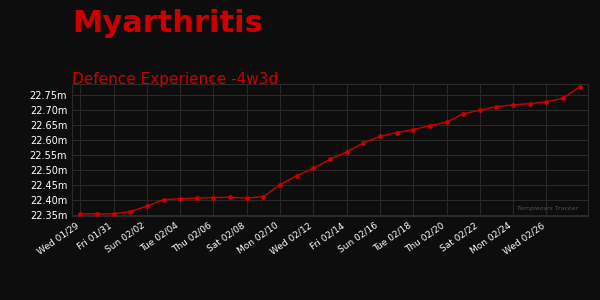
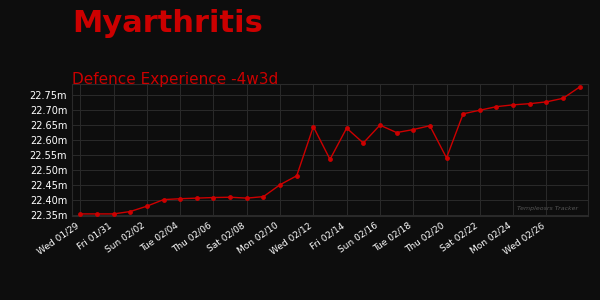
Wed 02/12: 22.505m -> 22.645m
Fri 02/14: 22.560m -> 22.640m
Sun 02/16: 22.612m -> 22.650m
Thu 02/20: 22.660m -> 22.540m
